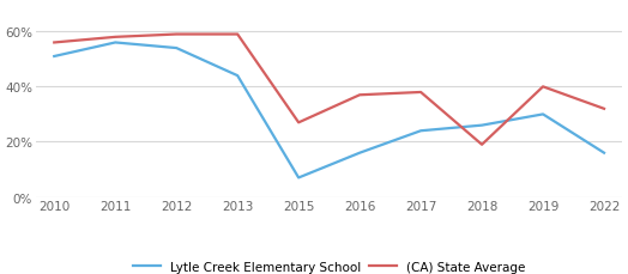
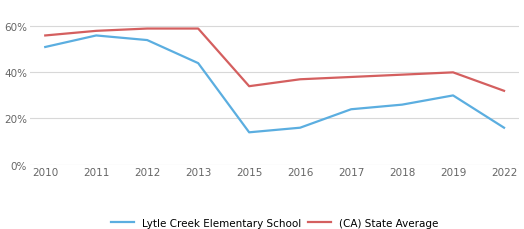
Lytle Creek Elementary School/2015: 7% -> 14%
(CA) State Average/2015: 27% -> 34%
(CA) State Average/2018: 19% -> 39%
